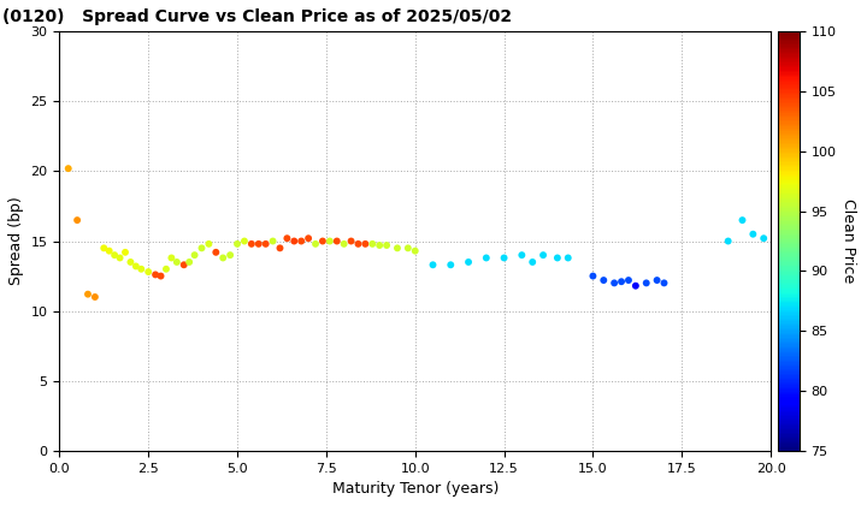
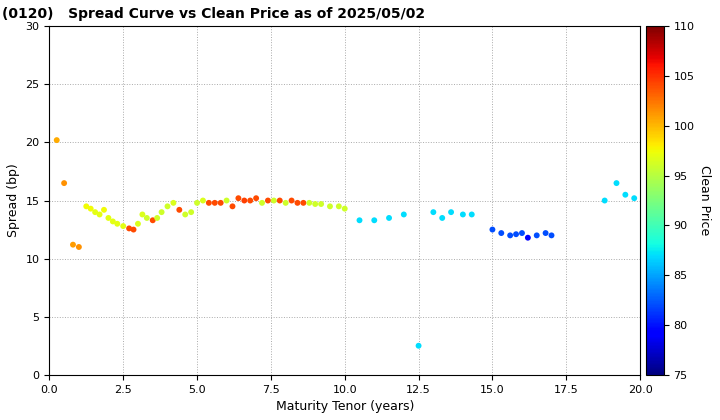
12.5: 13.8 -> 2.5
